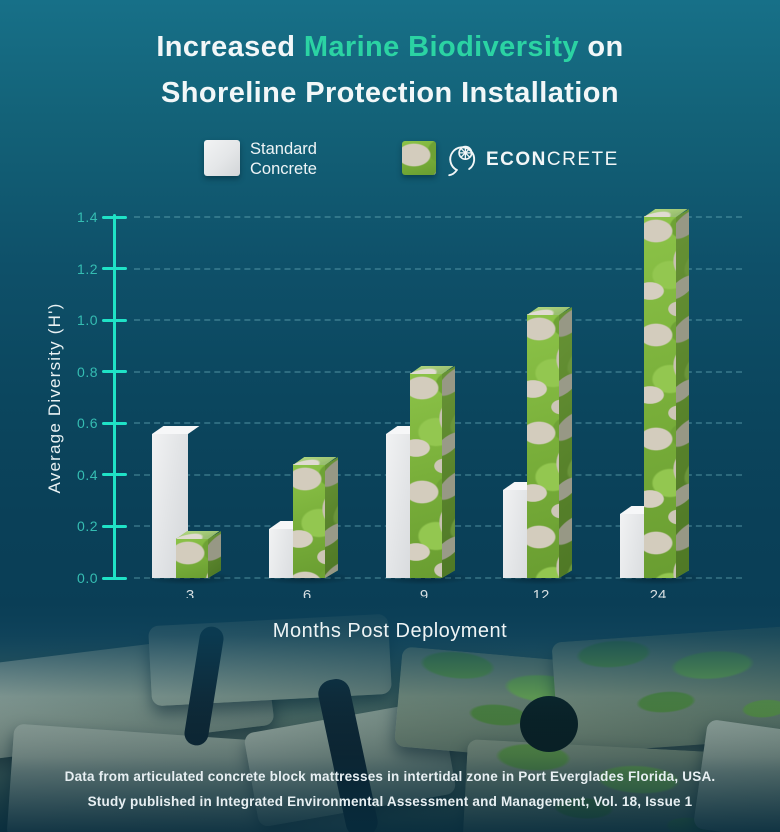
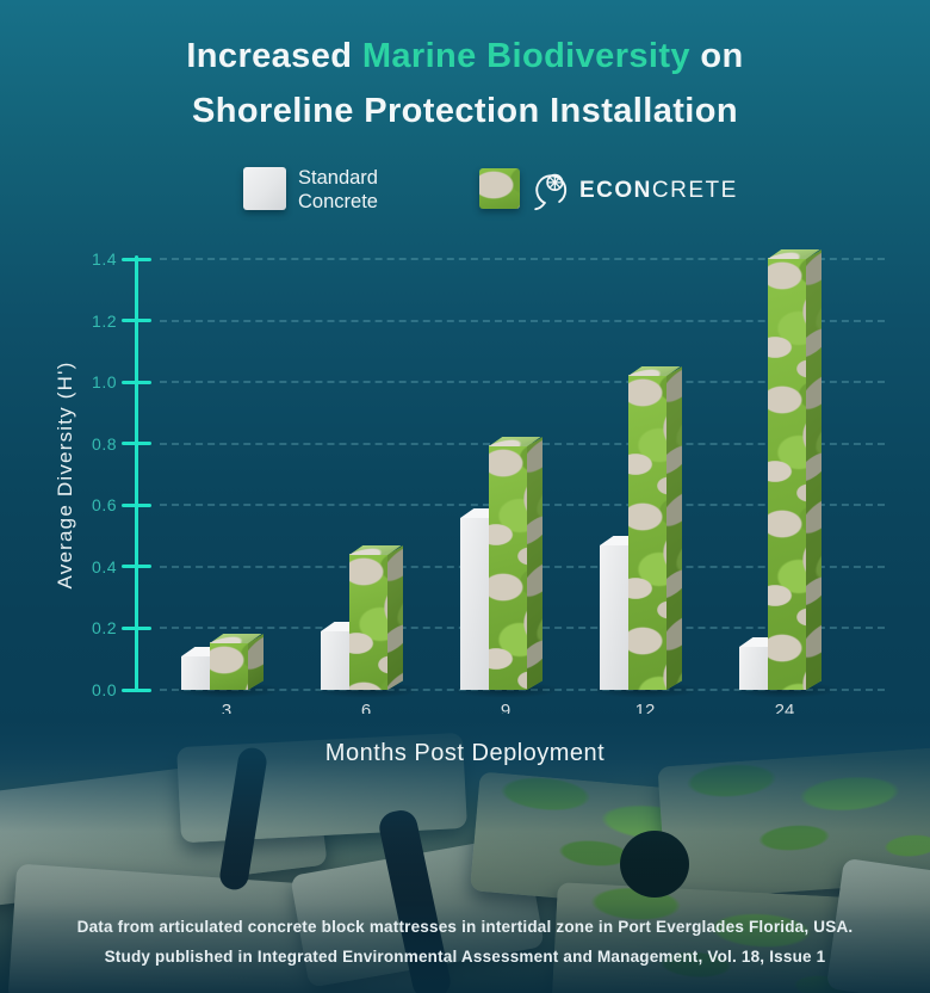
Standard Concrete/3: 0.56 -> 0.11
Standard Concrete/12: 0.34 -> 0.47
Standard Concrete/24: 0.25 -> 0.14
